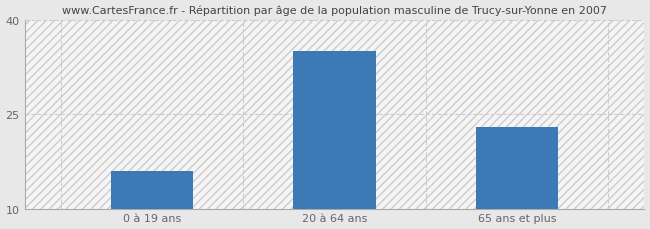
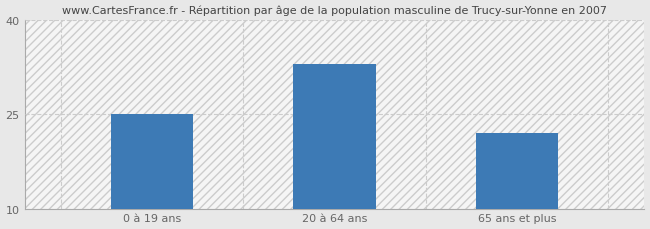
0 à 19 ans: 16 -> 25
20 à 64 ans: 35 -> 33
65 ans et plus: 23 -> 22
